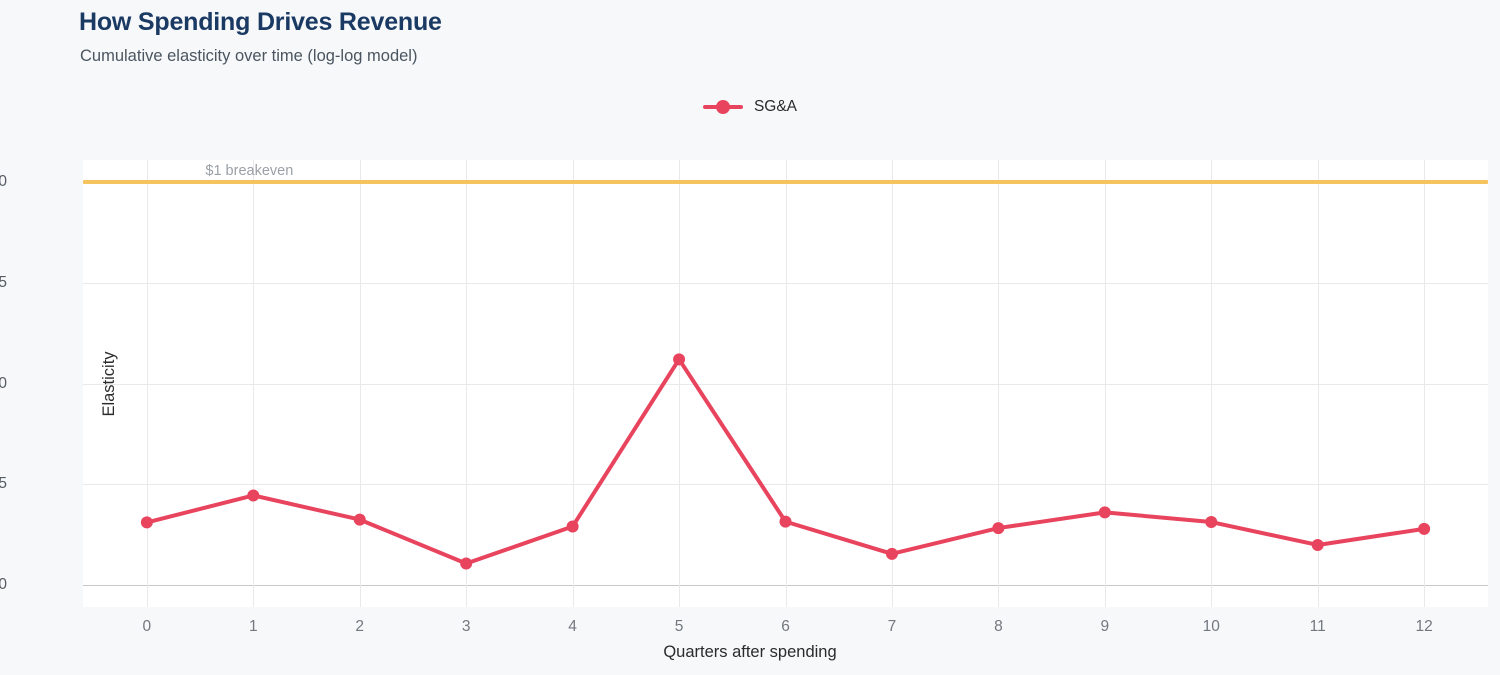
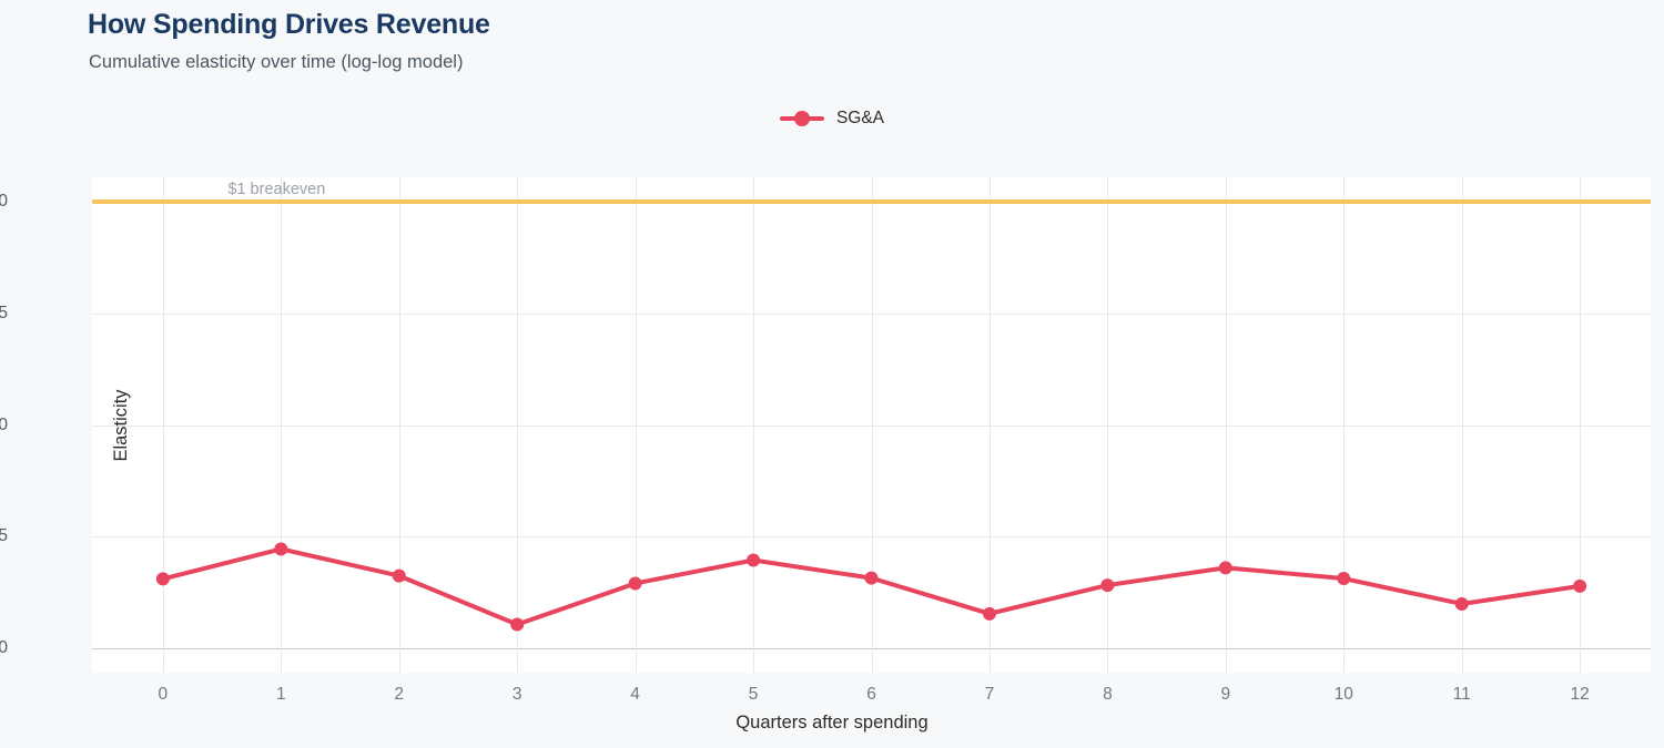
5: 0.56 -> 0.20
